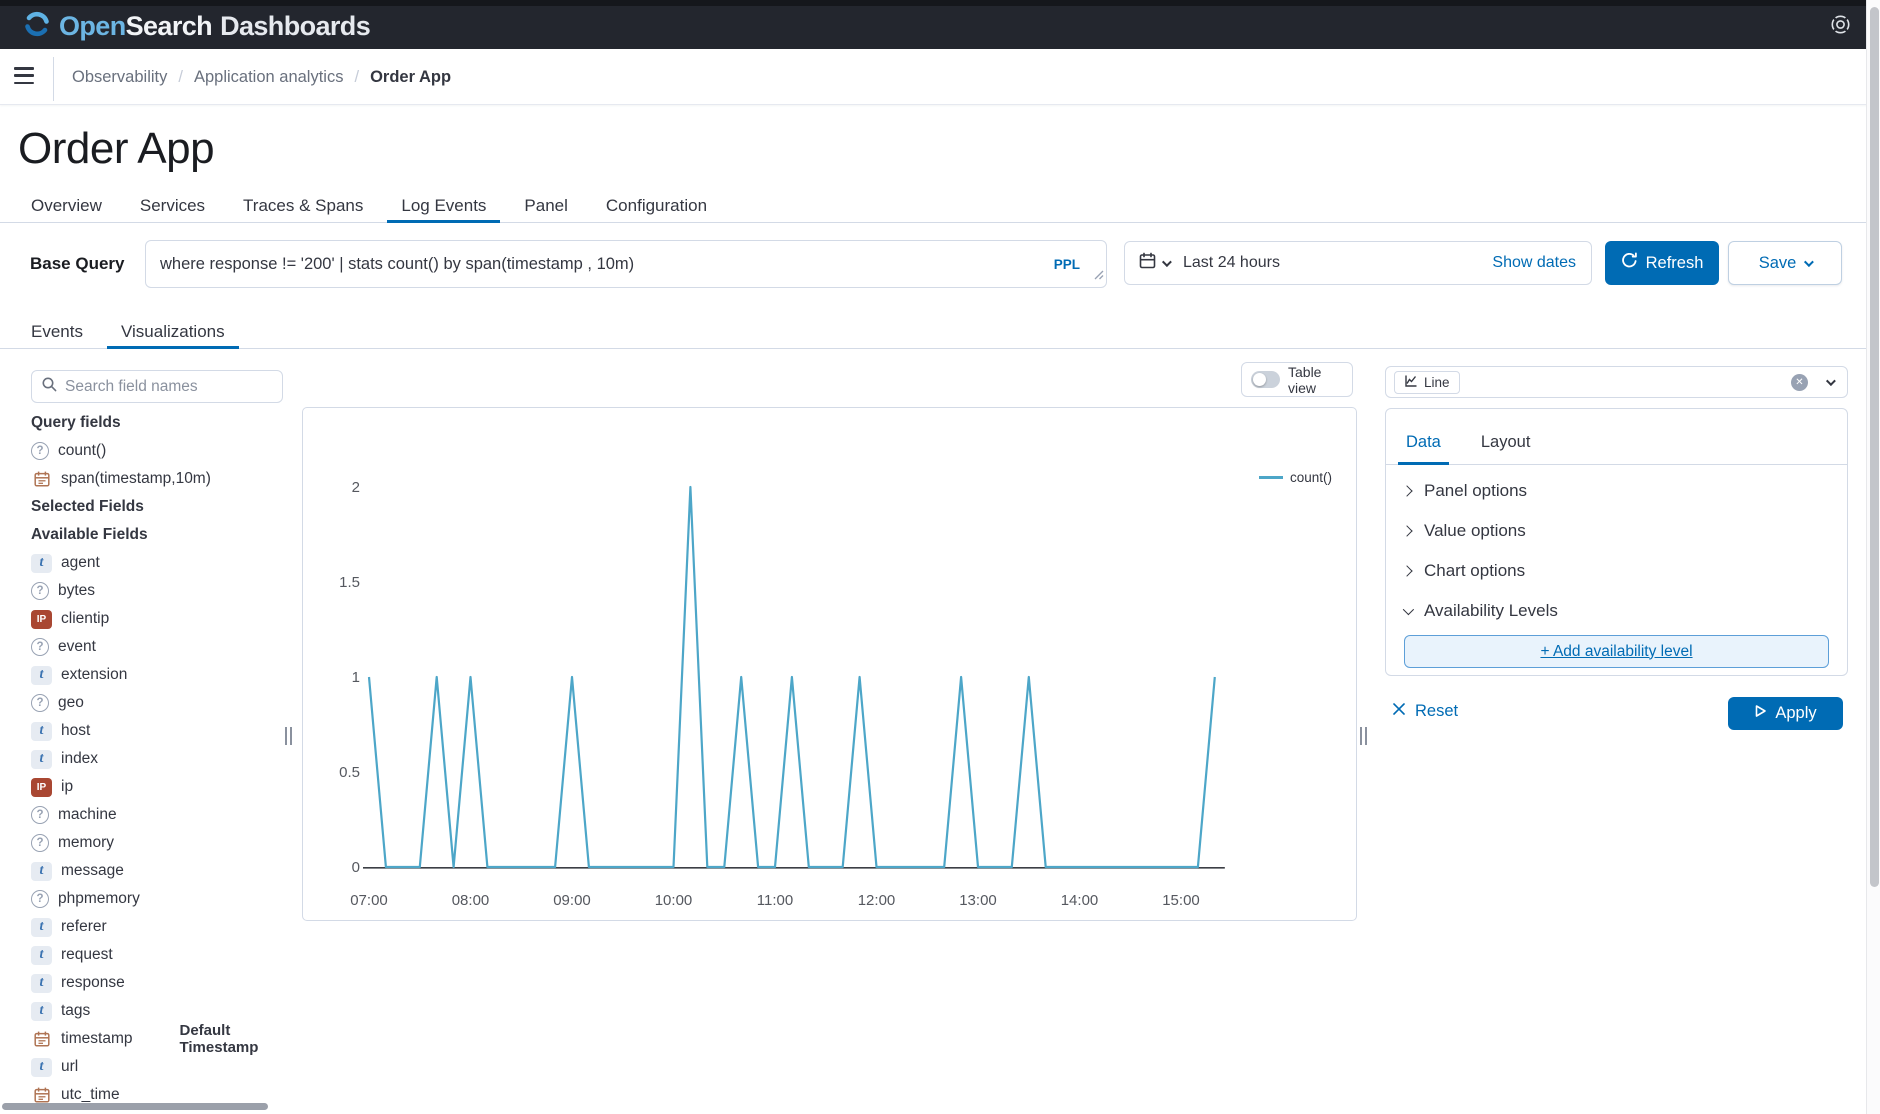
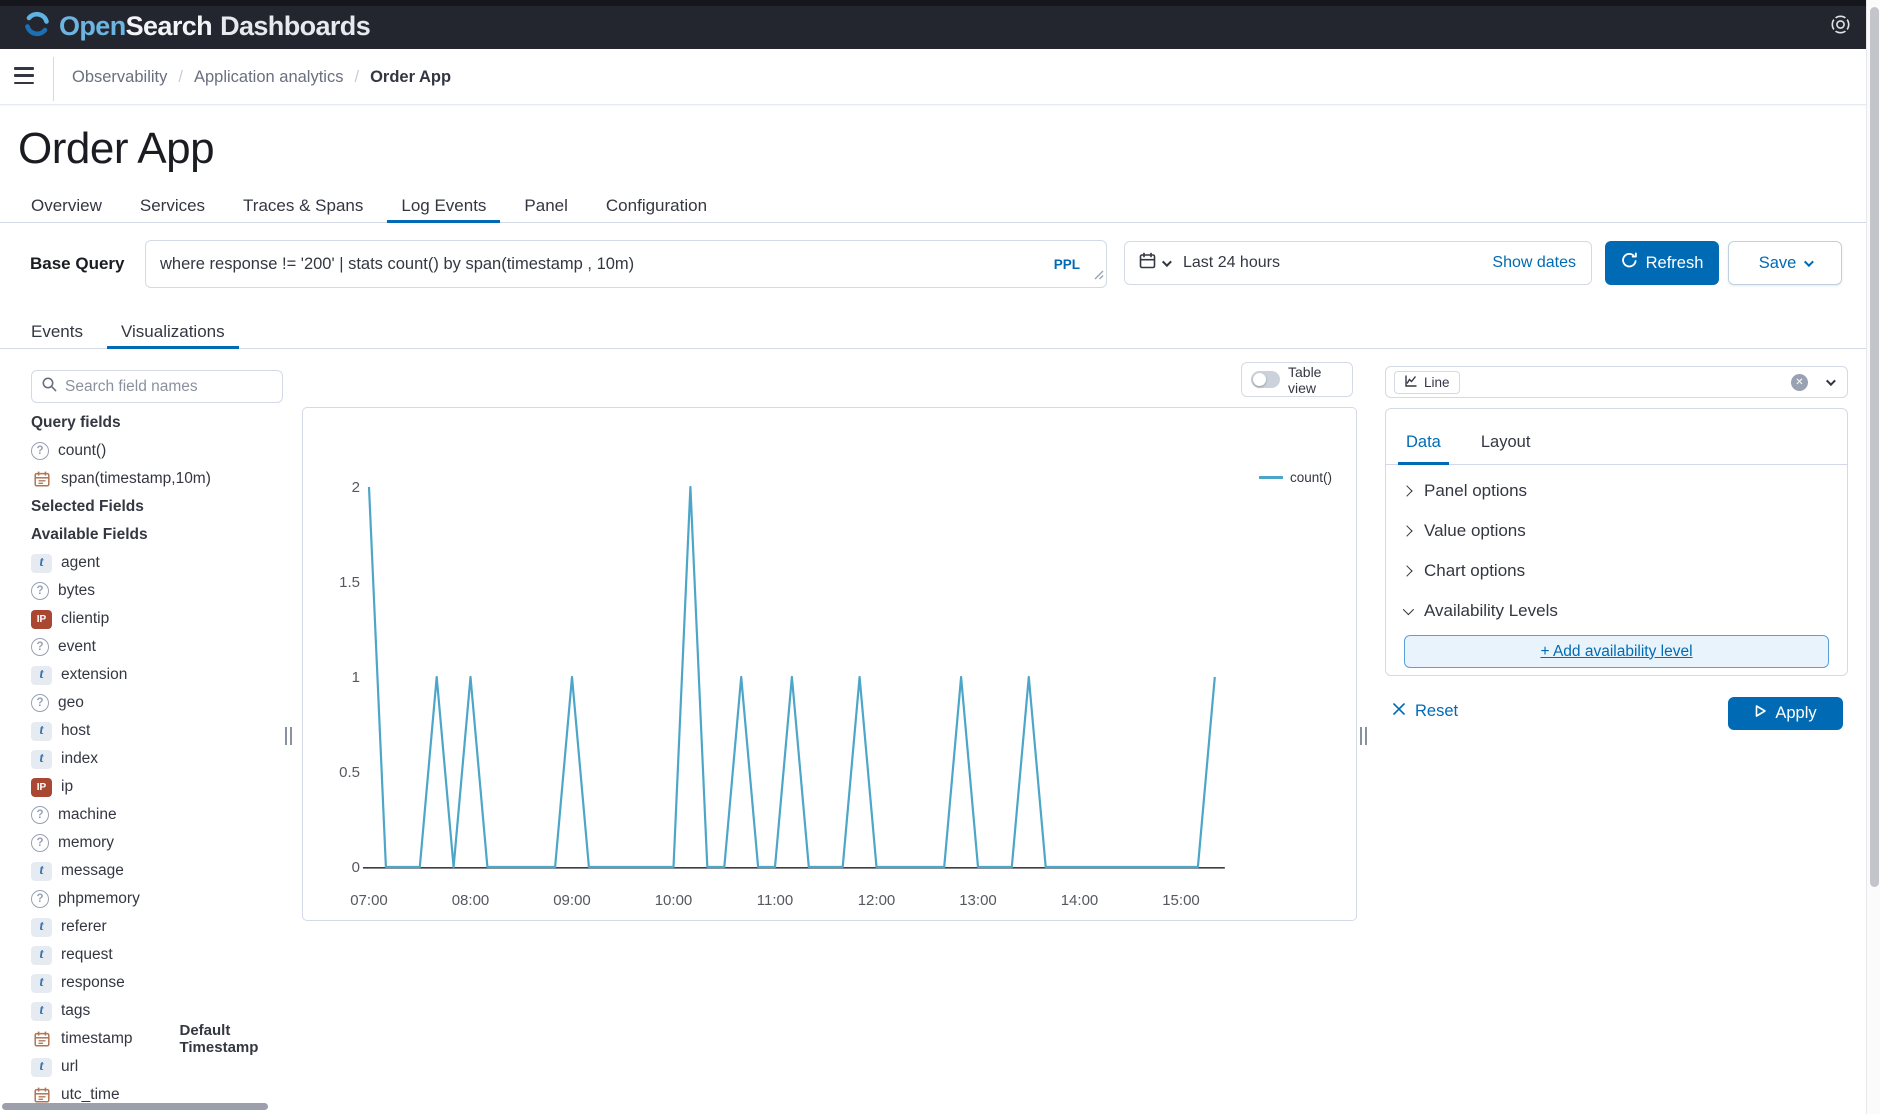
07:00: 1 -> 2
